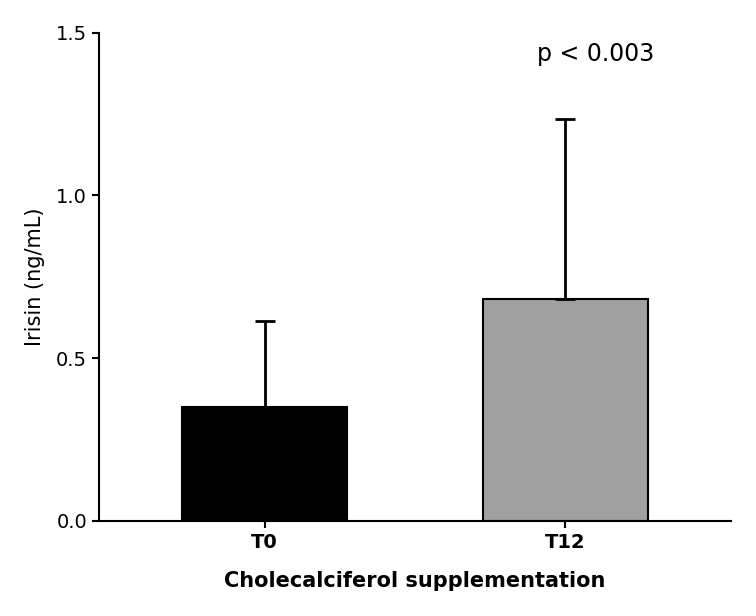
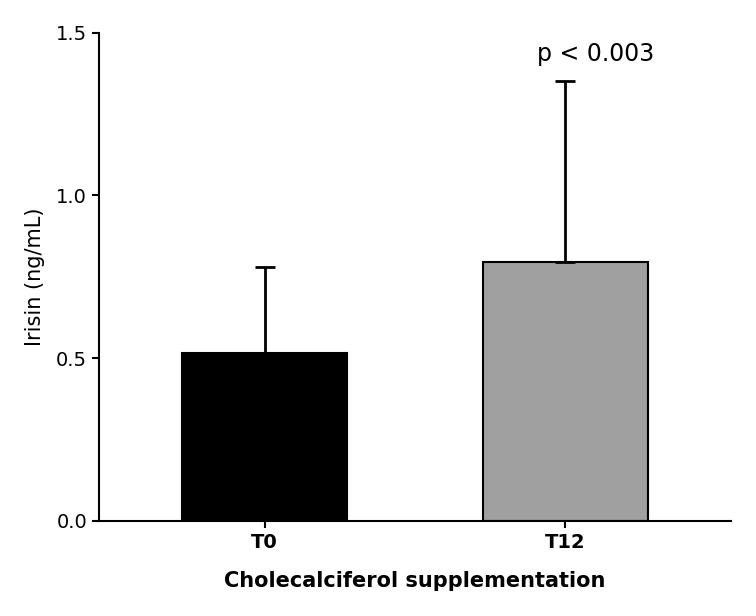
T0: 0.350 -> 0.515
T12: 0.680 -> 0.795
